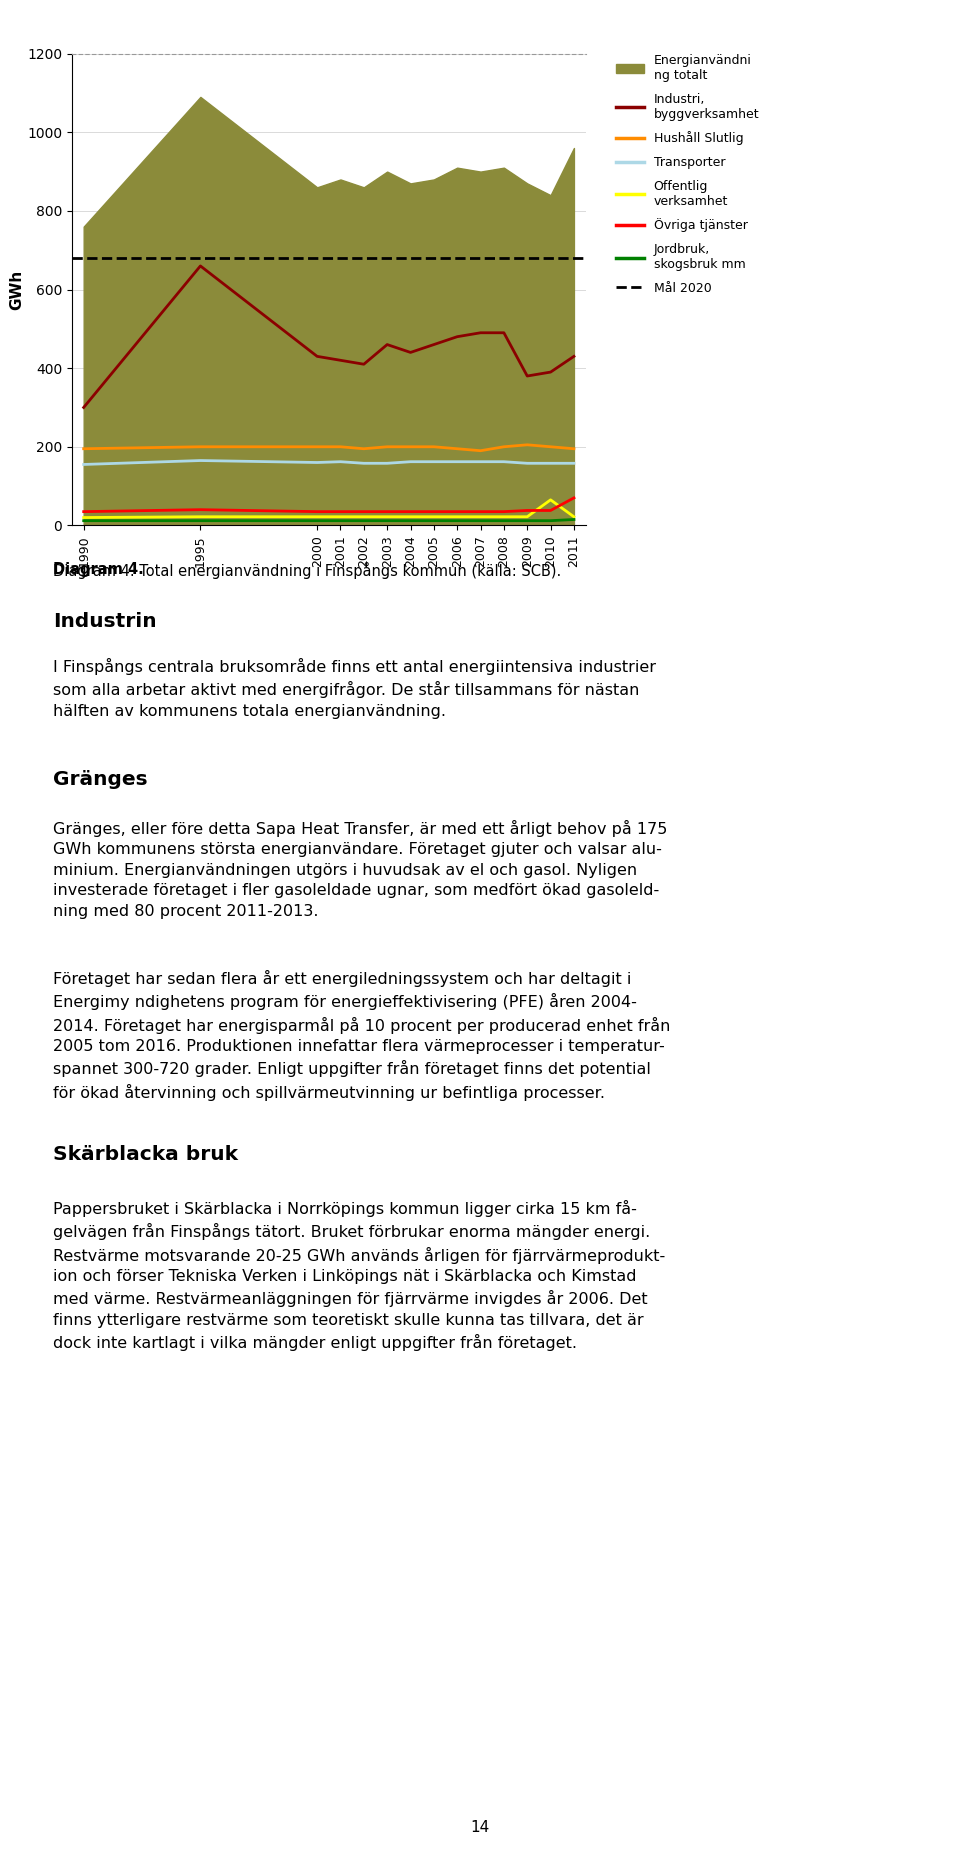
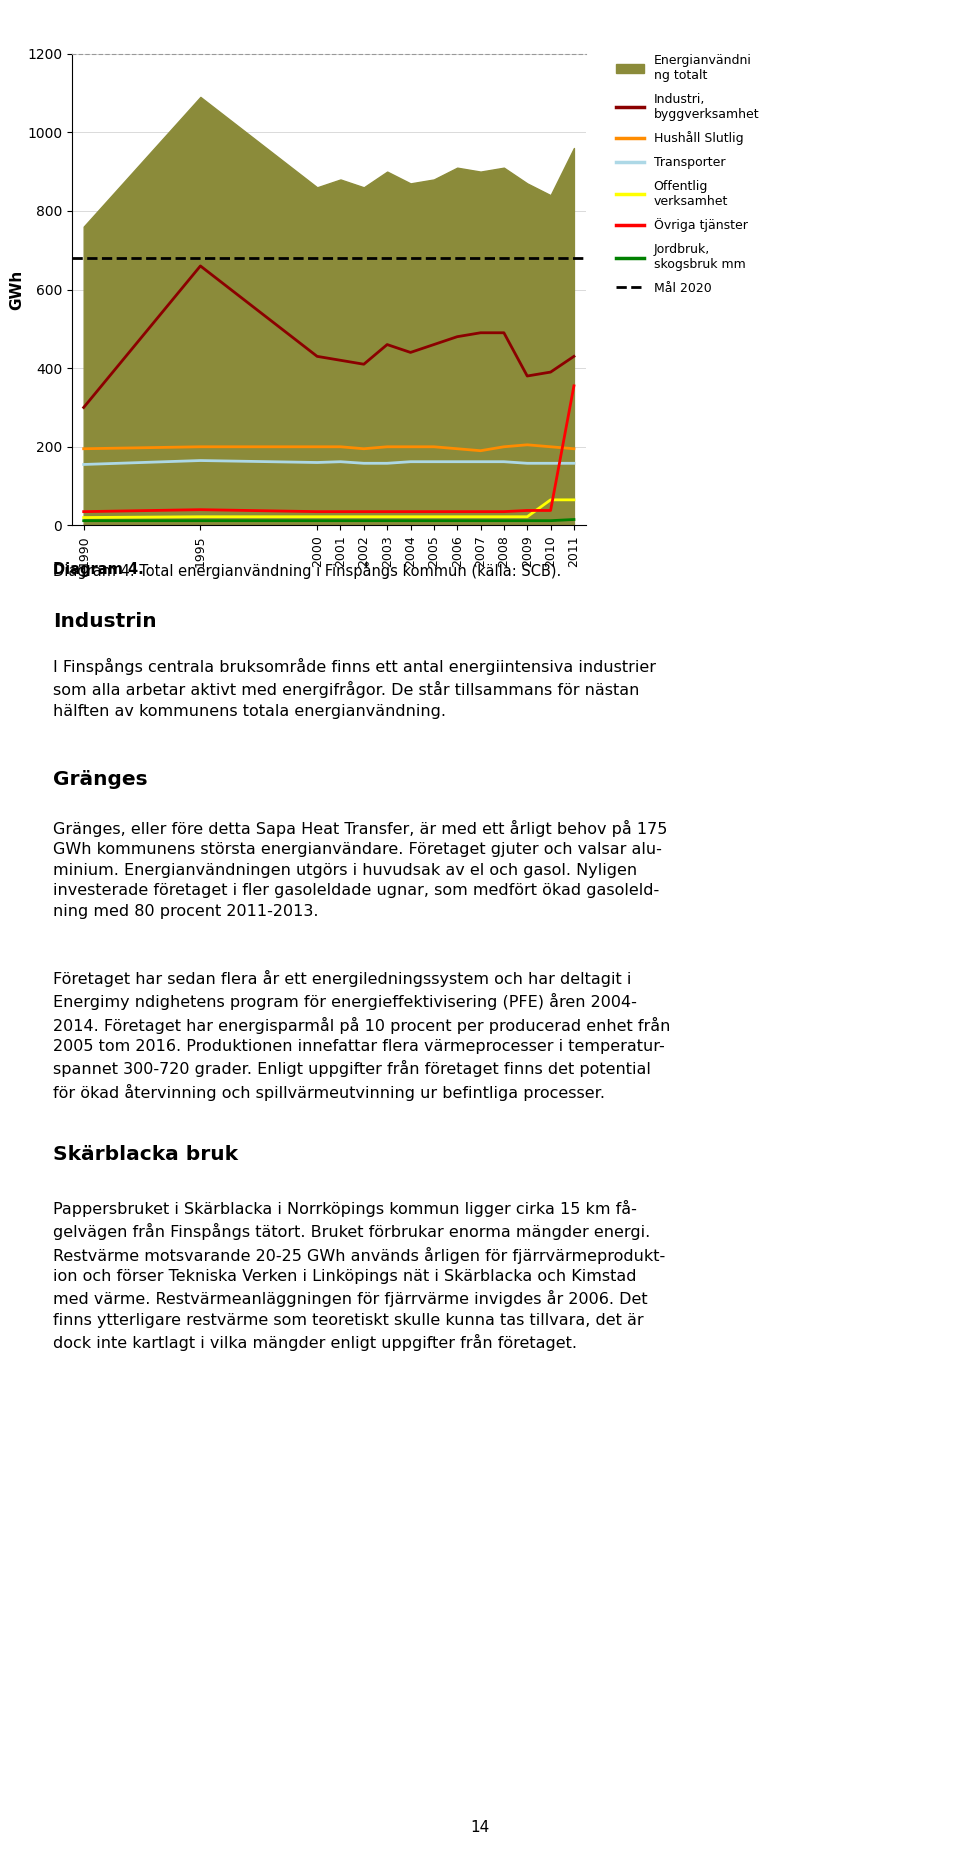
Offentlig verksamhet/2011: 22 -> 65
Övriga tjänster/2011: 70 -> 355
